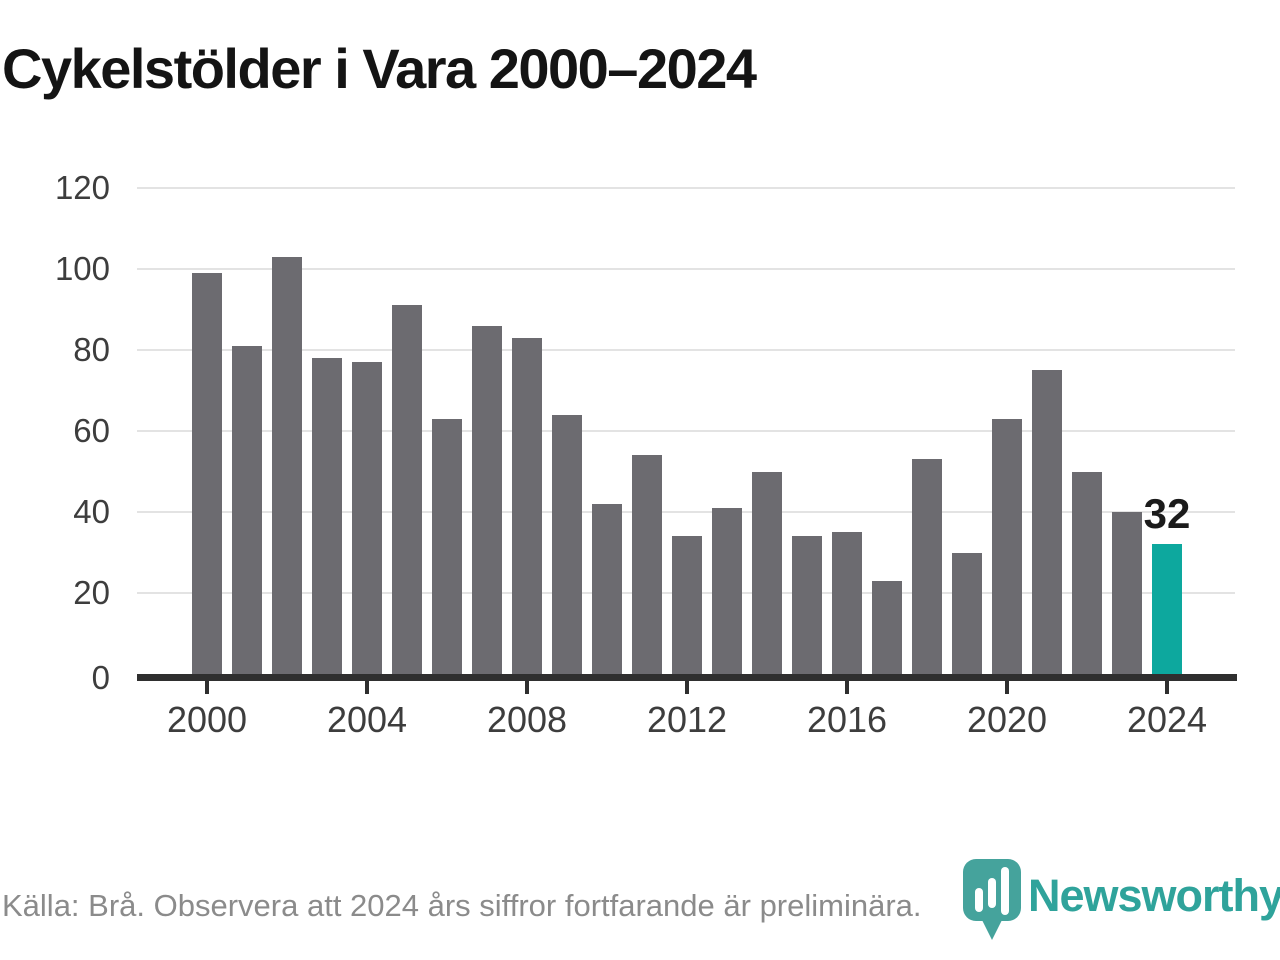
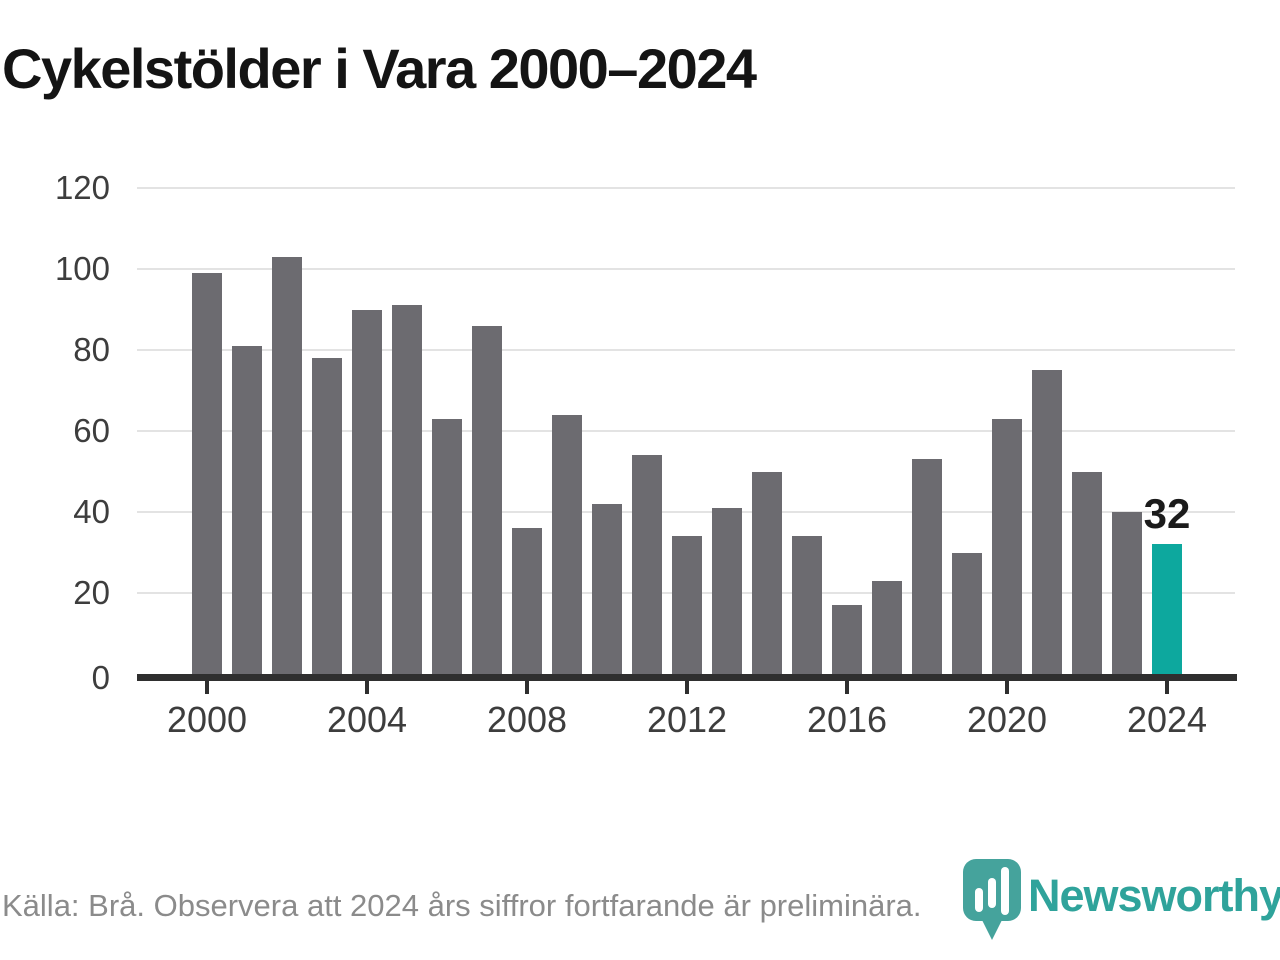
2004: 77 -> 90
2008: 83 -> 36
2016: 35 -> 17
